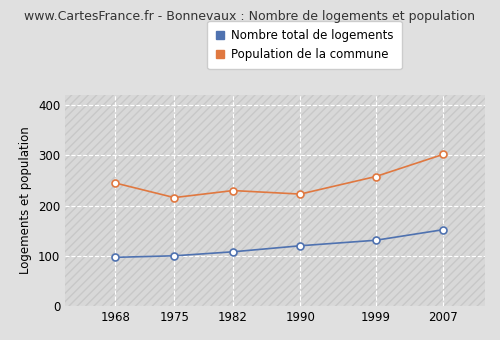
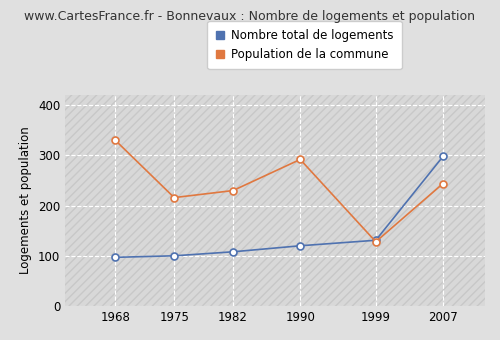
Population de la commune/1968: 245 -> 330
Population de la commune/1990: 223 -> 292
Population de la commune/1999: 258 -> 128
Nombre total de logements/2007: 152 -> 298
Population de la commune/2007: 302 -> 244
